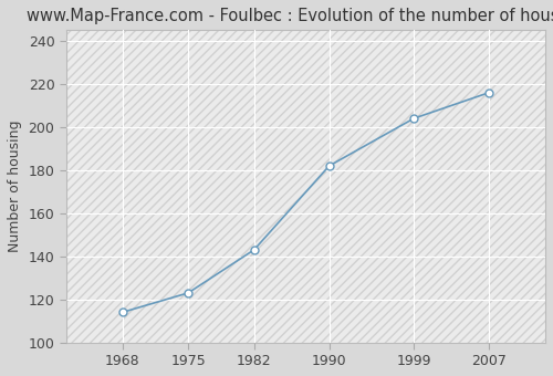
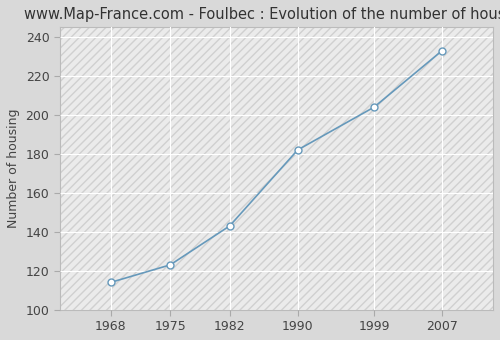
2007: 216 -> 233
